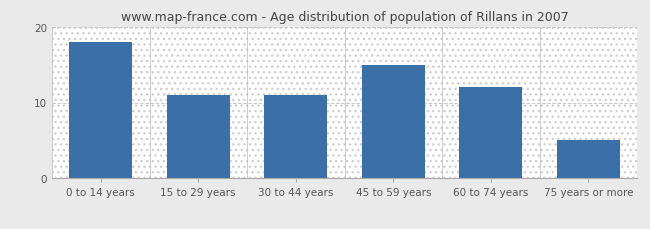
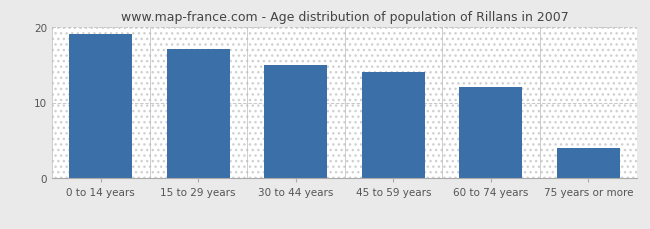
0 to 14 years: 18 -> 19
15 to 29 years: 11 -> 17
30 to 44 years: 11 -> 15
45 to 59 years: 15 -> 14
75 years or more: 5 -> 4
